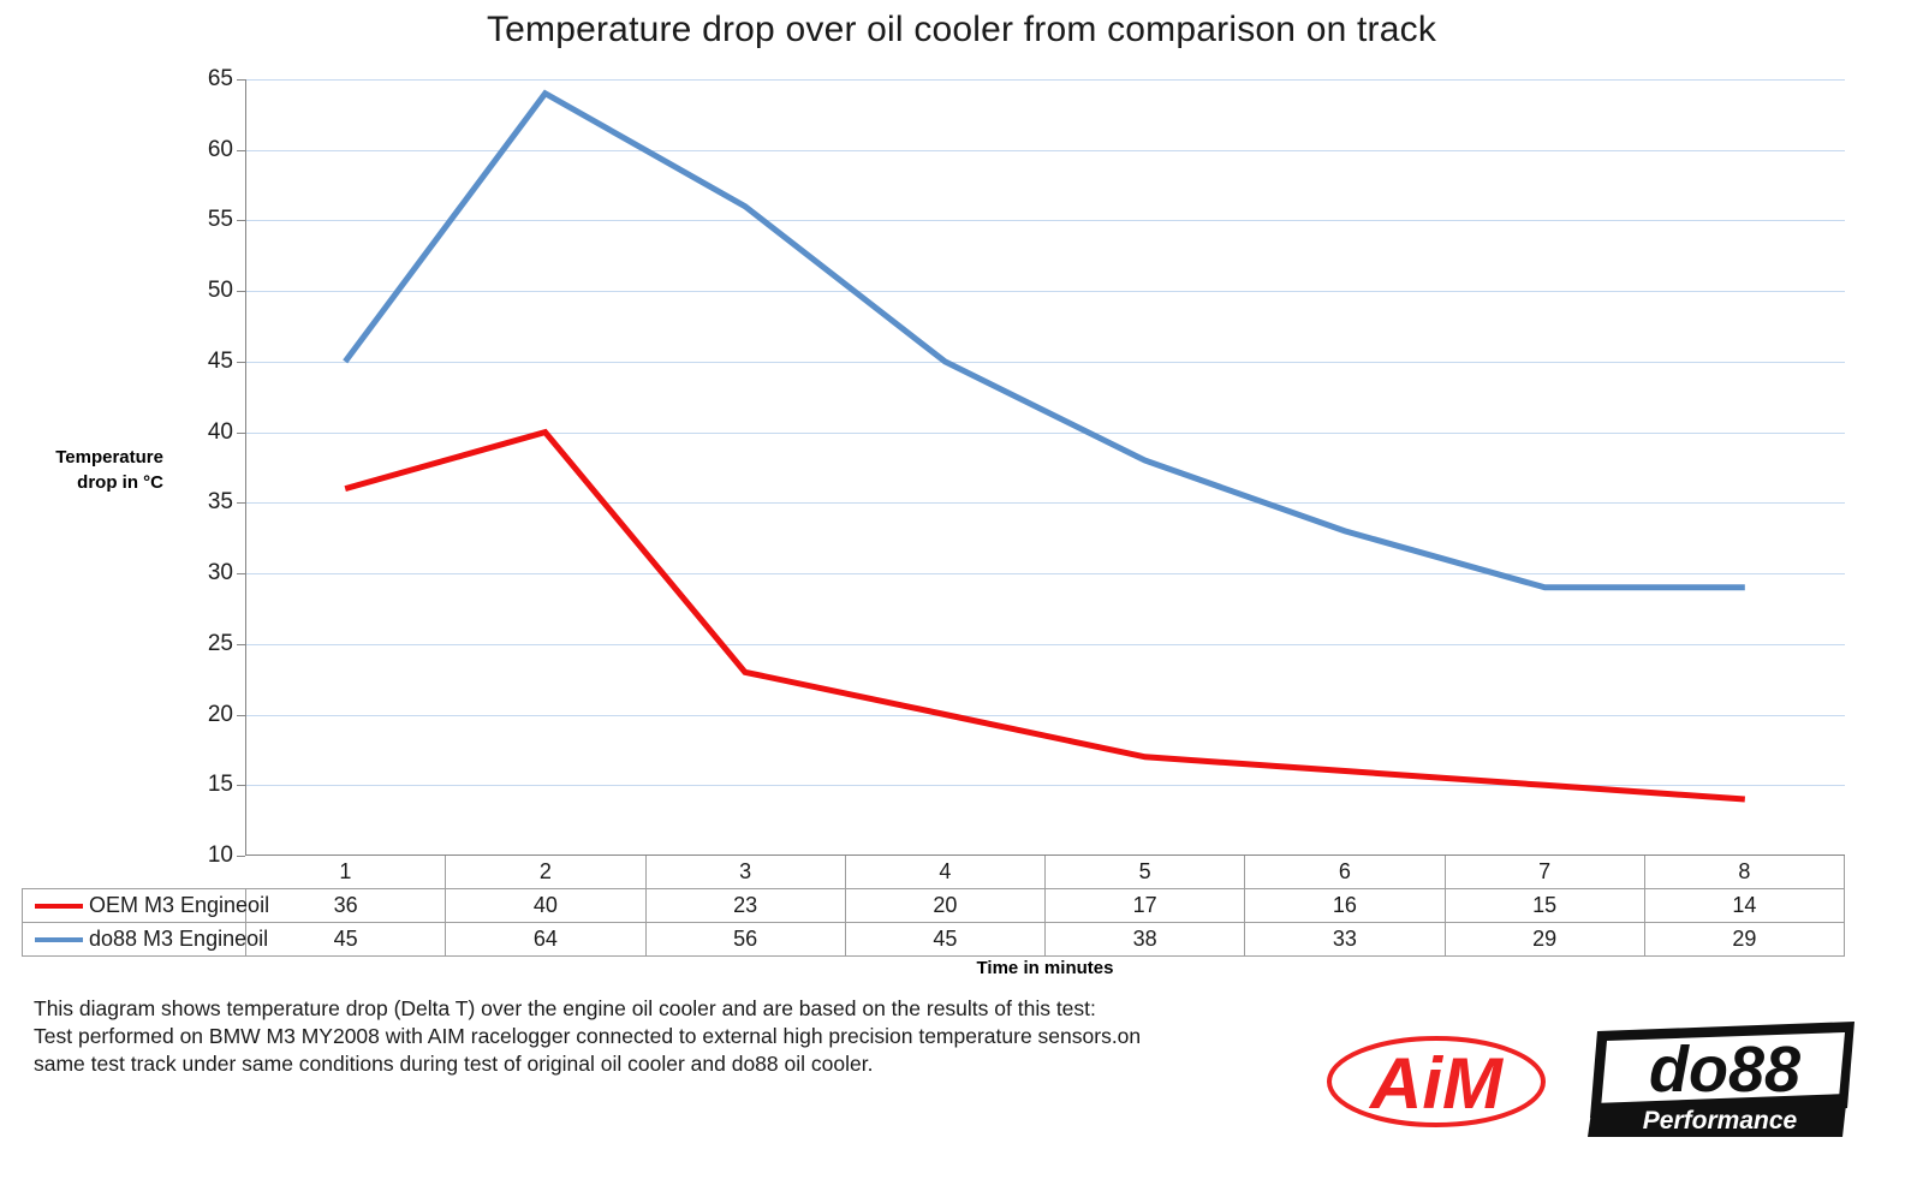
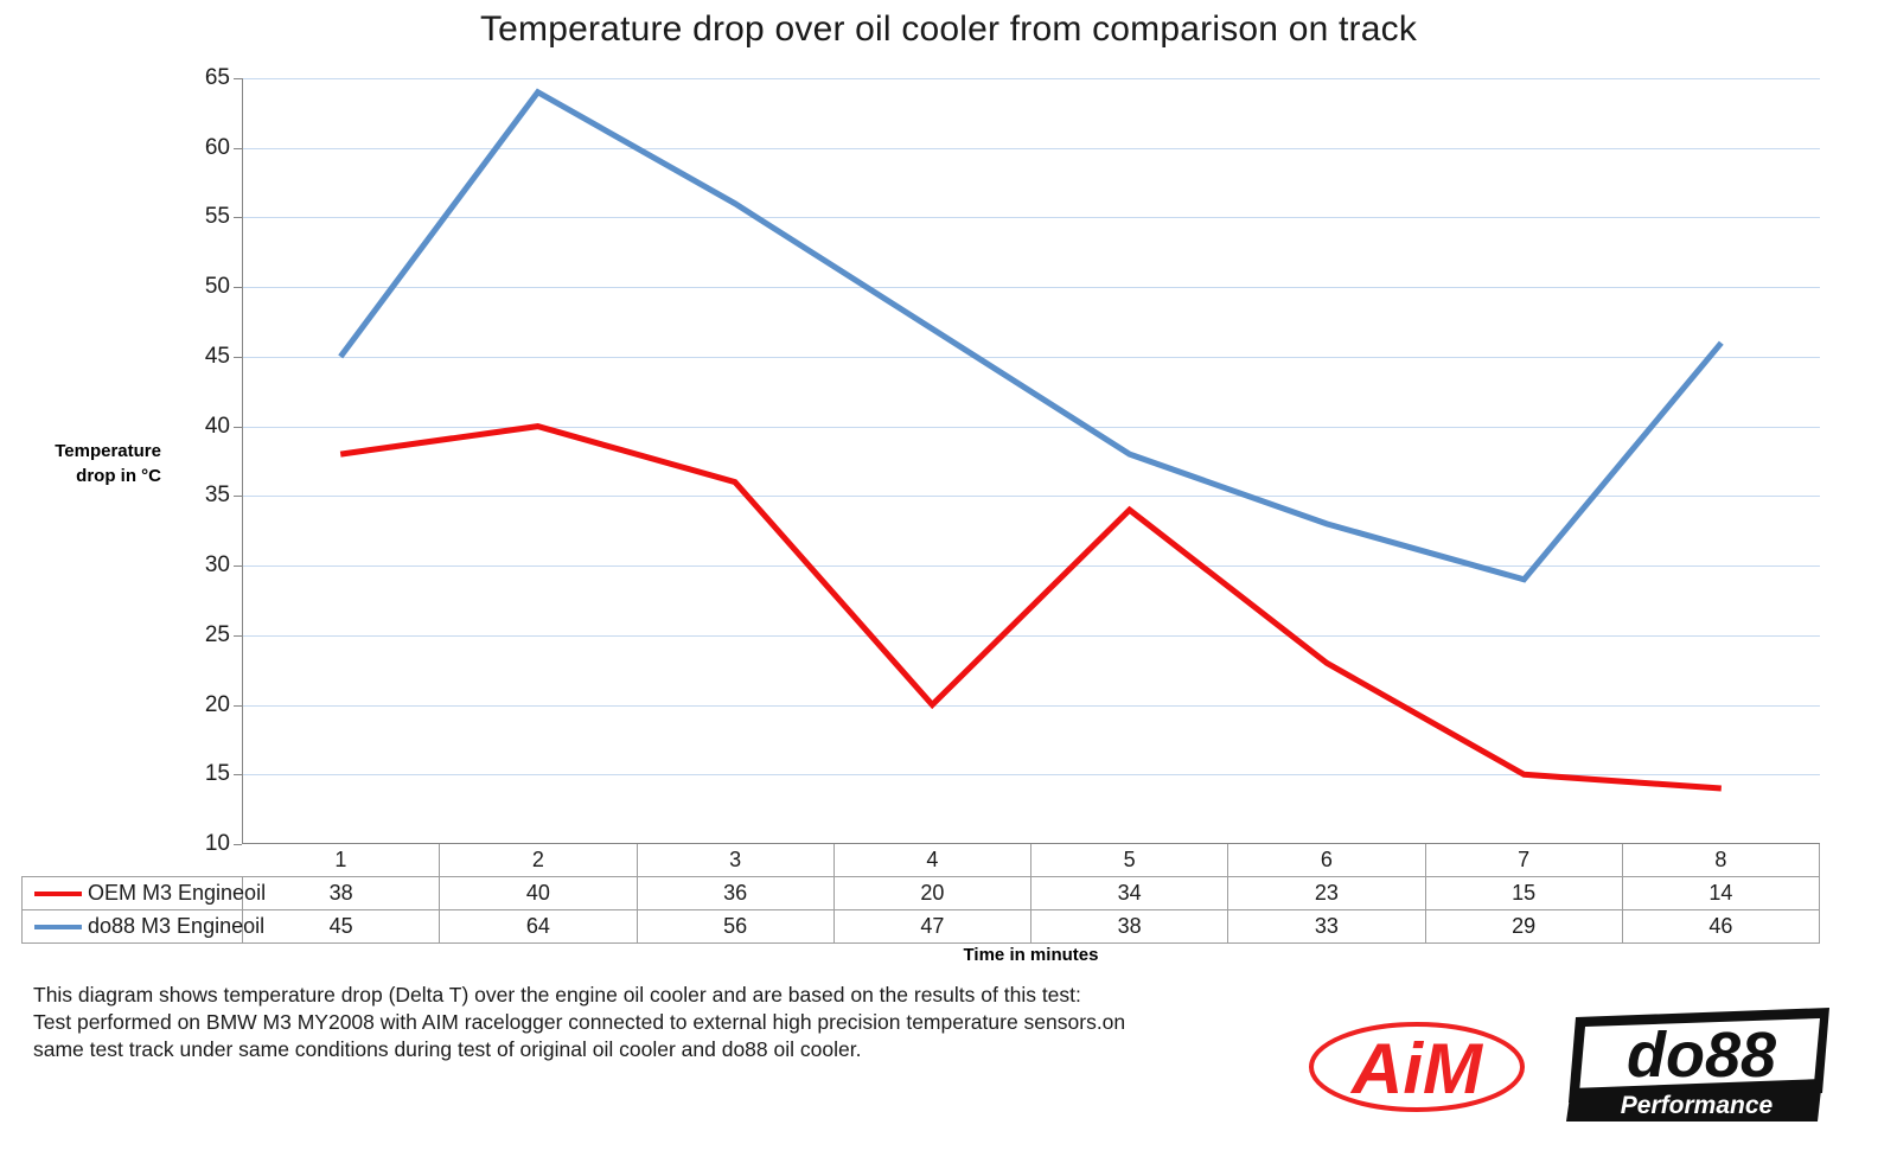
OEM M3 Engineoil/1: 36 -> 38
OEM M3 Engineoil/3: 23 -> 36
do88 M3 Engineoil/4: 45 -> 47
OEM M3 Engineoil/5: 17 -> 34
OEM M3 Engineoil/6: 16 -> 23
do88 M3 Engineoil/8: 29 -> 46
